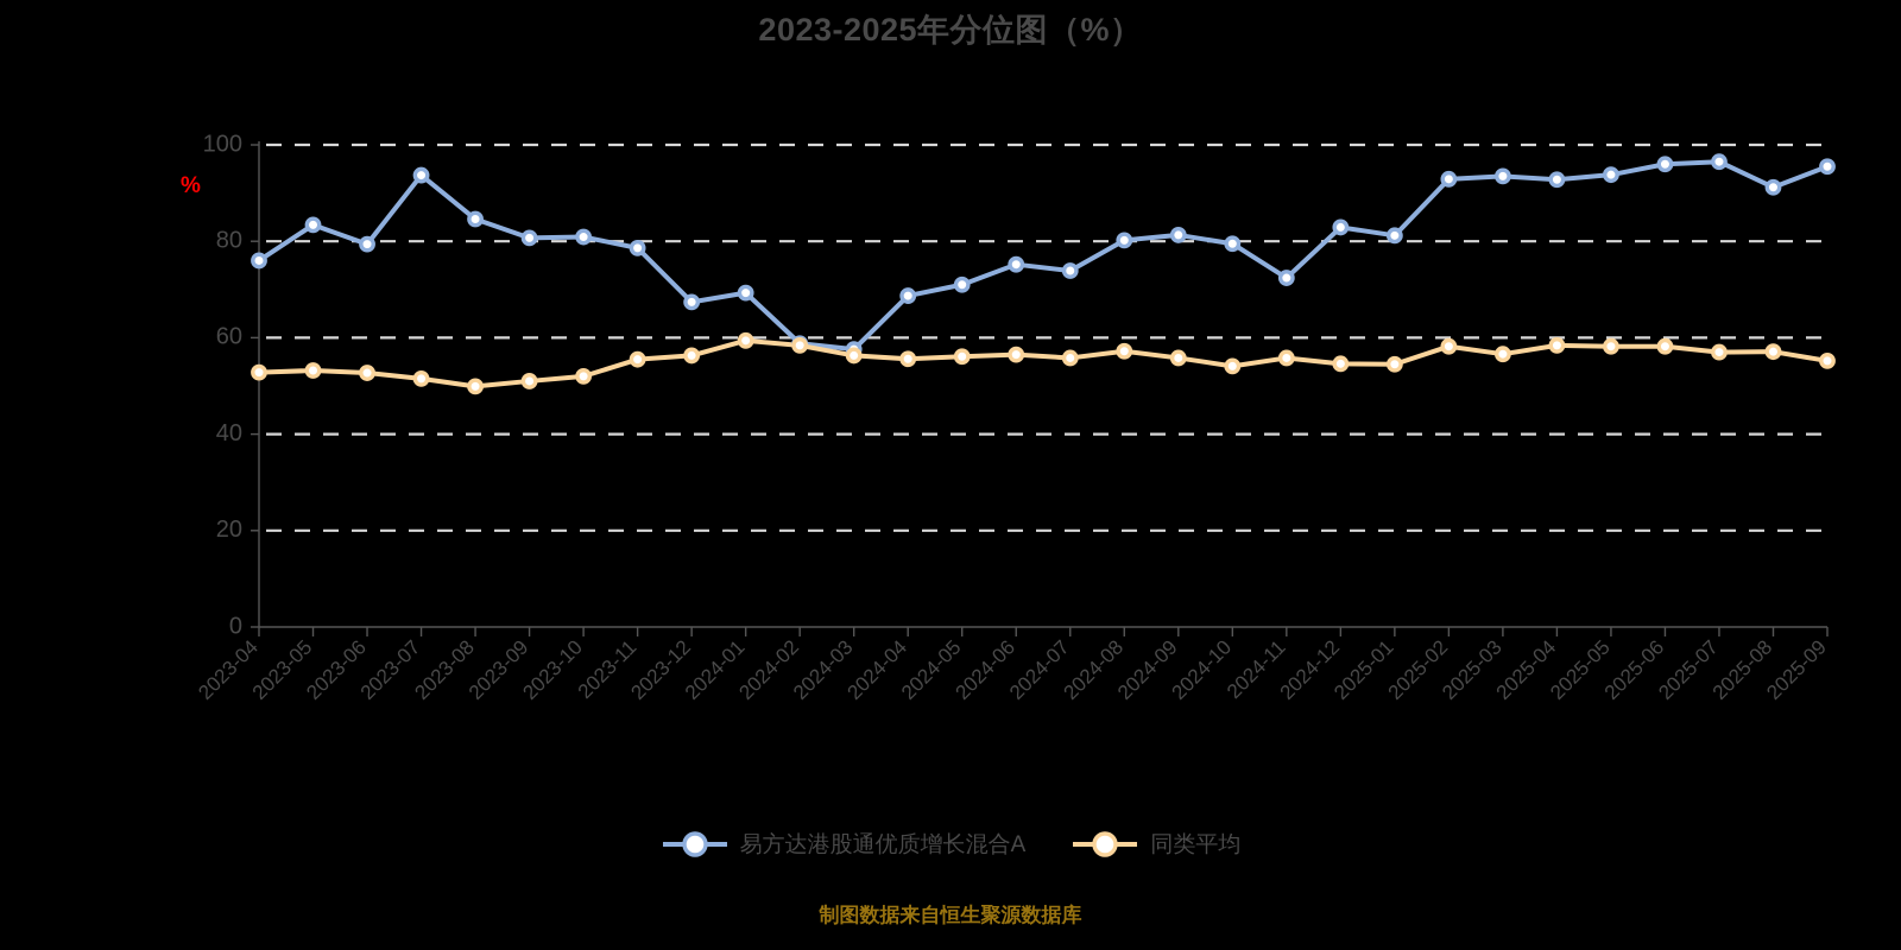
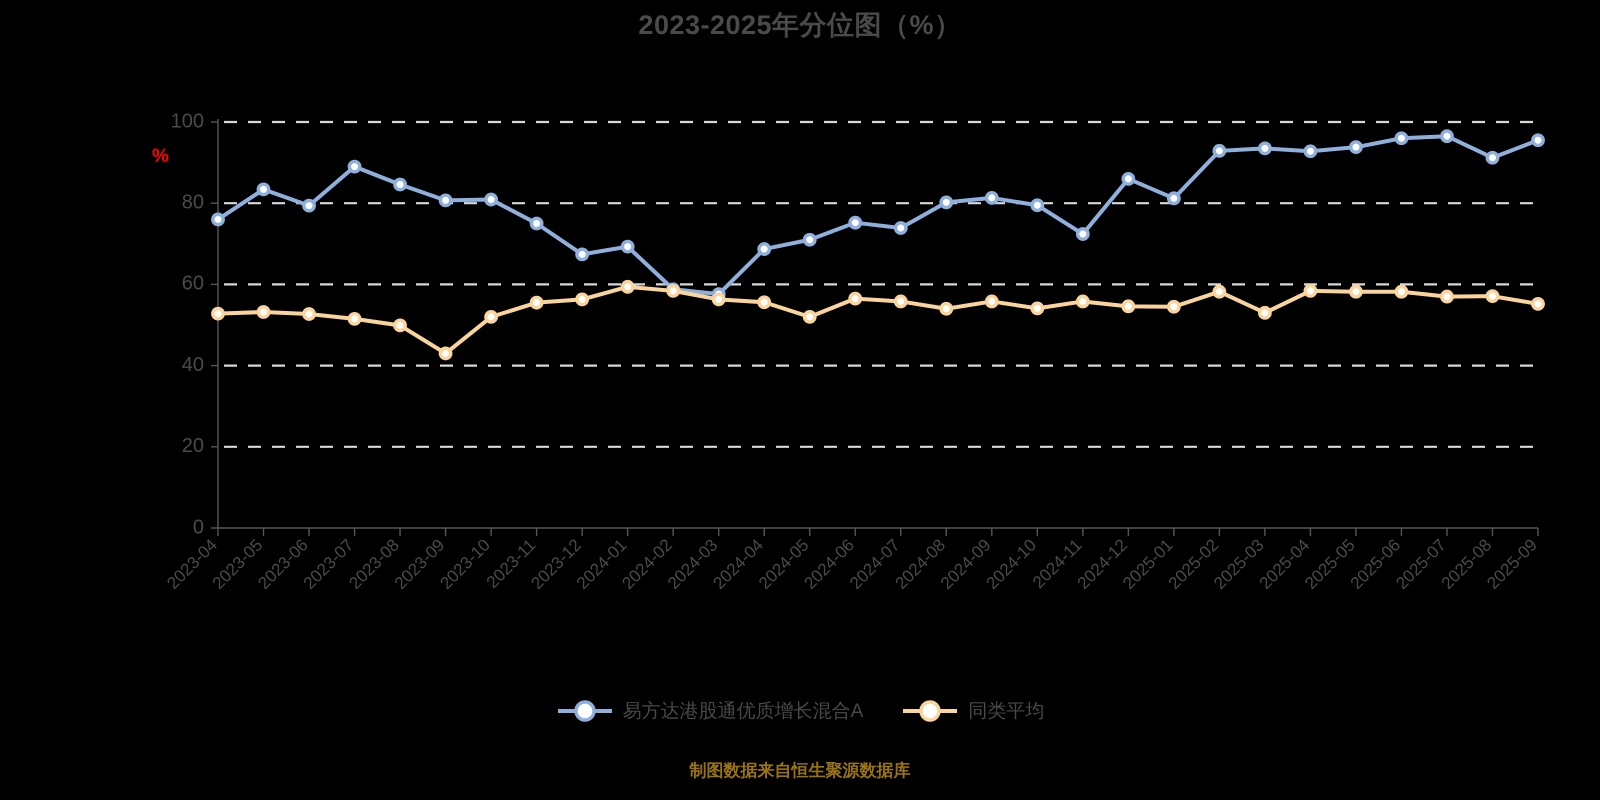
易方达港股通优质增长混合A/2023-07: 94 -> 89
同类平均/2023-09: 51 -> 43
易方达港股通优质增长混合A/2023-11: 79 -> 75
同类平均/2024-05: 56 -> 52
同类平均/2024-08: 57 -> 54
易方达港股通优质增长混合A/2024-12: 83 -> 86
同类平均/2025-03: 57 -> 53
